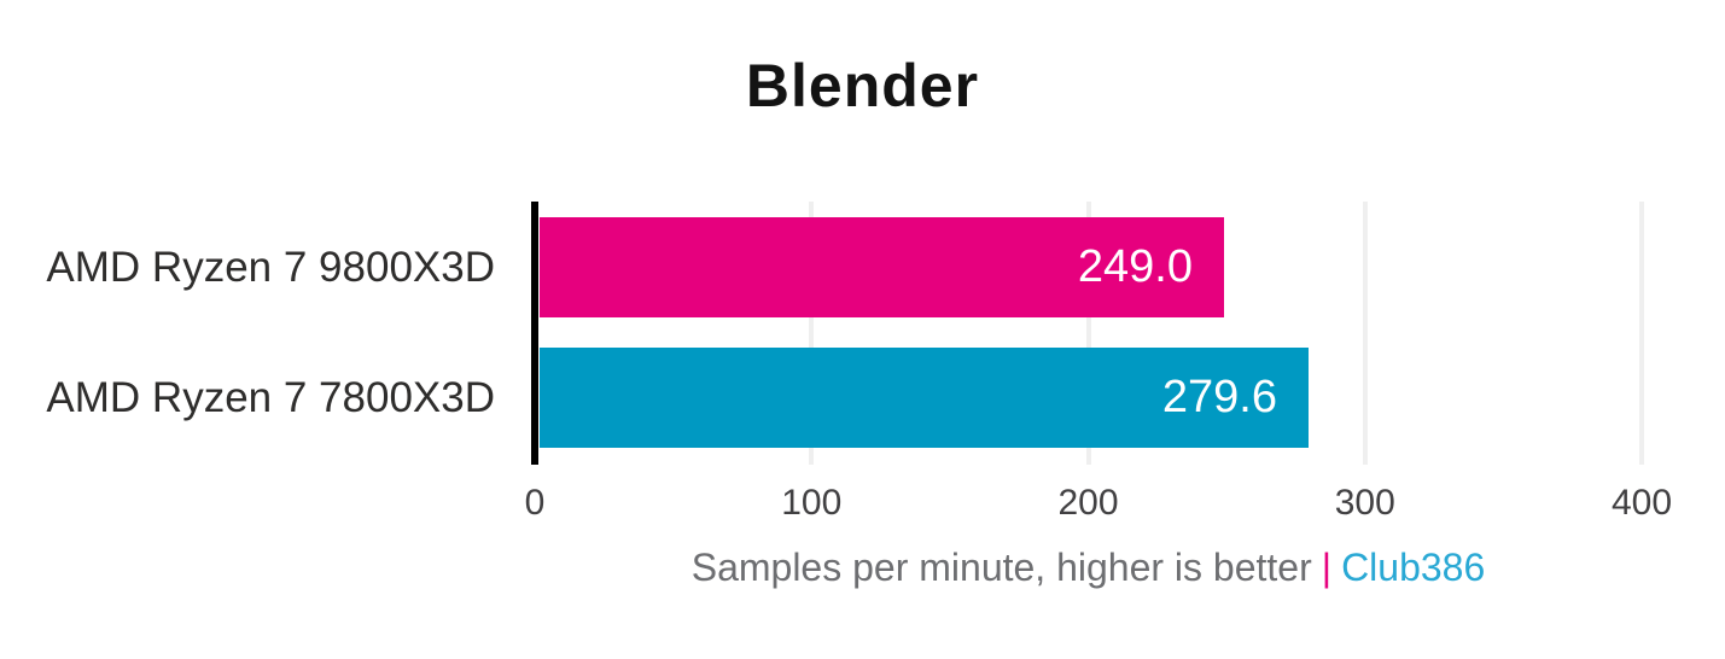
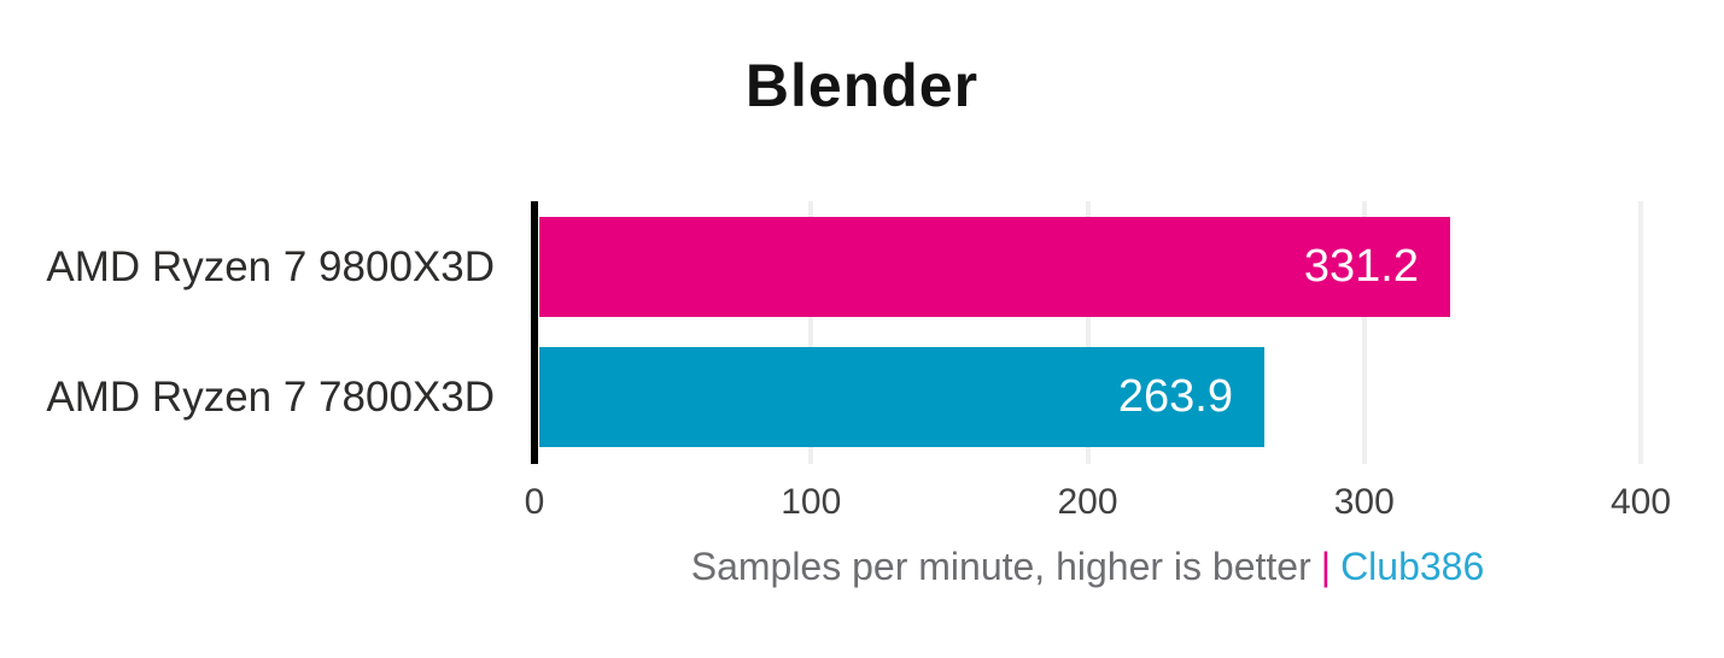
AMD Ryzen 7 9800X3D: 249.0 -> 331.2
AMD Ryzen 7 7800X3D: 279.6 -> 263.9
